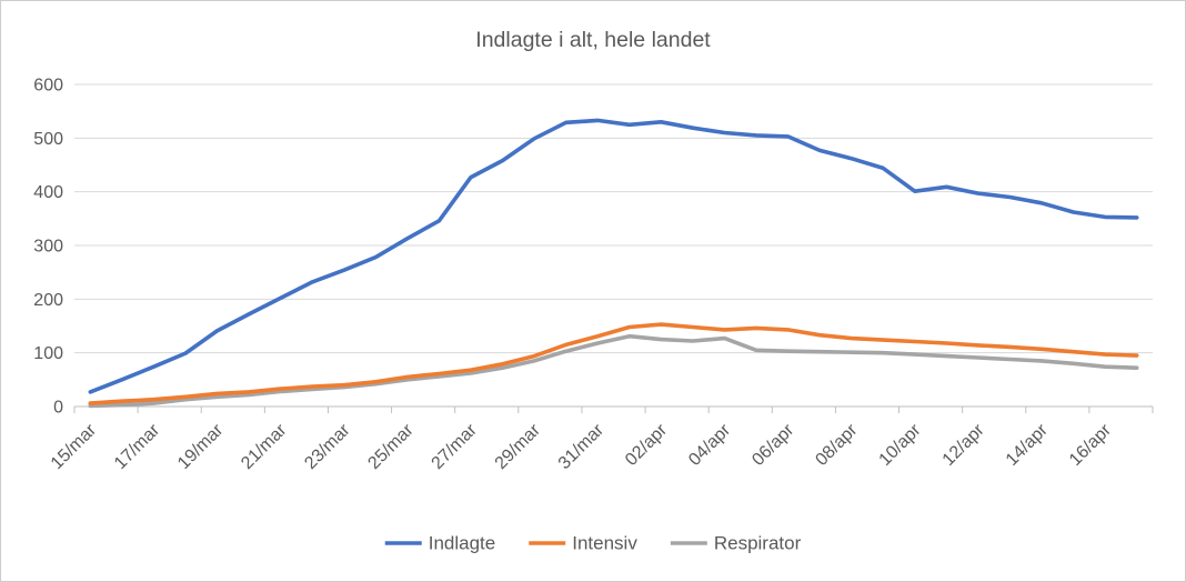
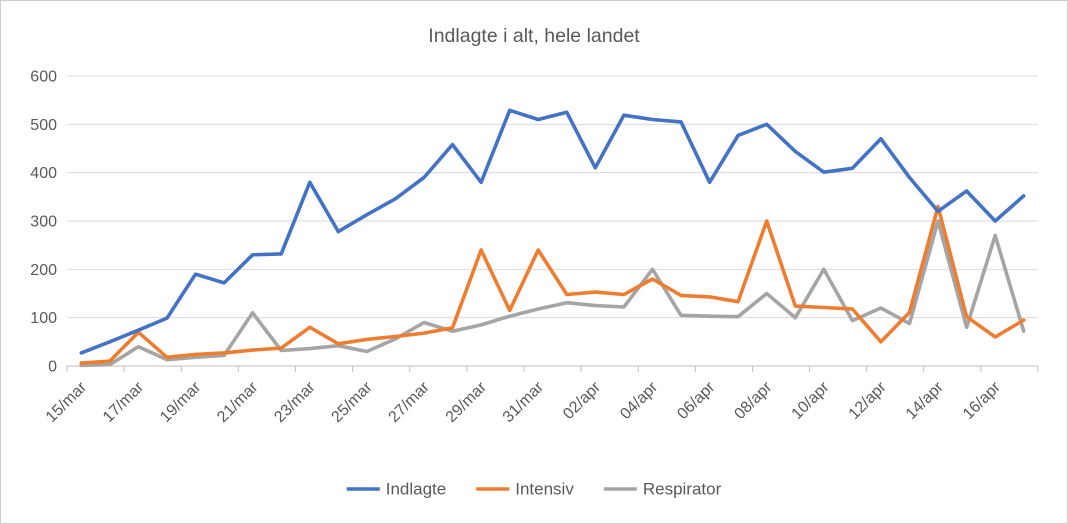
Intensiv/17/mar: 10 -> 70
Respirator/17/mar: 10 -> 40
Indlagte/19/mar: 140 -> 190
Indlagte/21/mar: 200 -> 230
Respirator/21/mar: 30 -> 110
Indlagte/23/mar: 250 -> 380
Intensiv/23/mar: 40 -> 80
Respirator/25/mar: 50 -> 30
Indlagte/27/mar: 430 -> 390
Respirator/27/mar: 60 -> 90
Indlagte/29/mar: 500 -> 380
Intensiv/29/mar: 90 -> 240
Indlagte/31/mar: 530 -> 510
Intensiv/31/mar: 130 -> 240
Indlagte/02/apr: 530 -> 410
Intensiv/04/apr: 140 -> 180
Respirator/04/apr: 130 -> 200
Indlagte/06/apr: 500 -> 380
Indlagte/08/apr: 460 -> 500
Intensiv/08/apr: 130 -> 300
Respirator/08/apr: 100 -> 150
Respirator/10/apr: 100 -> 200
Indlagte/12/apr: 400 -> 470
Intensiv/12/apr: 110 -> 50
Respirator/12/apr: 90 -> 120
Indlagte/14/apr: 380 -> 320
Intensiv/14/apr: 110 -> 330
Respirator/14/apr: 80 -> 300
Indlagte/16/apr: 350 -> 300
Intensiv/16/apr: 100 -> 60
Respirator/16/apr: 70 -> 270
